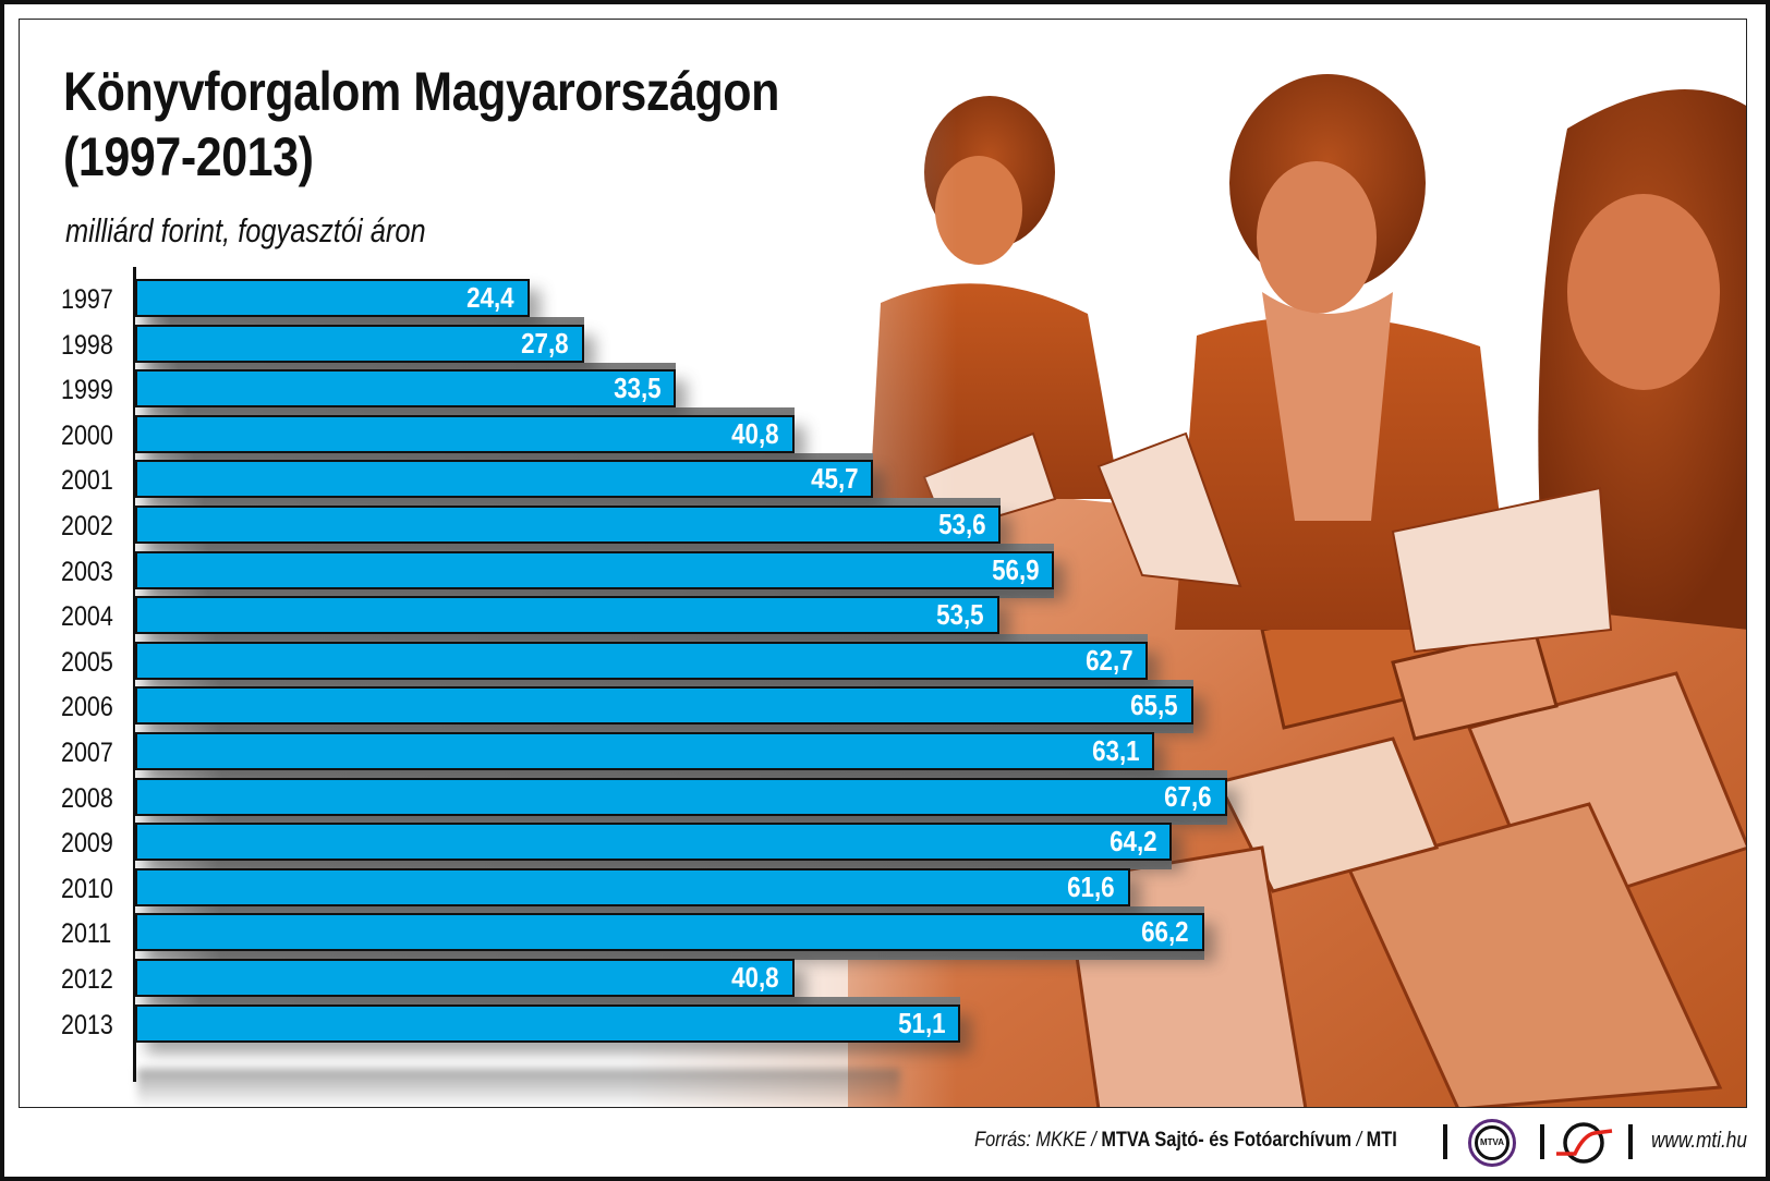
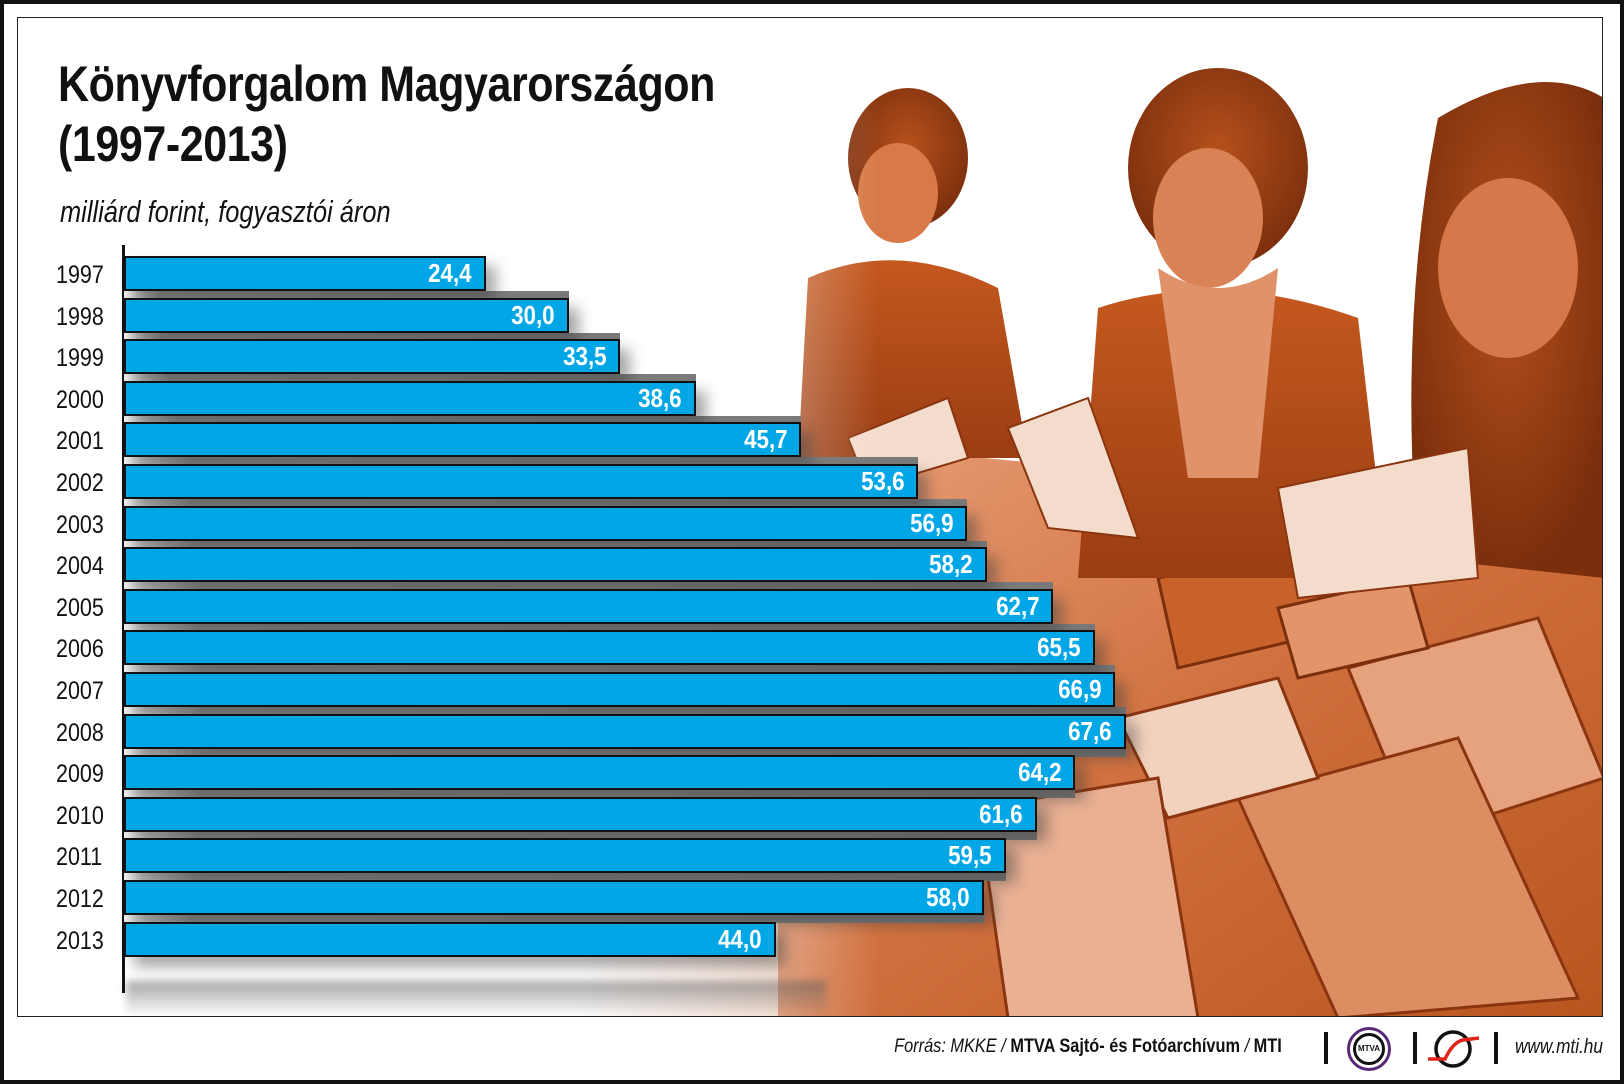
1998: 27,8 -> 30,0
2000: 40,8 -> 38,6
2004: 53,5 -> 58,2
2007: 63,1 -> 66,9
2011: 66,2 -> 59,5
2012: 40,8 -> 58,0
2013: 51,1 -> 44,0
